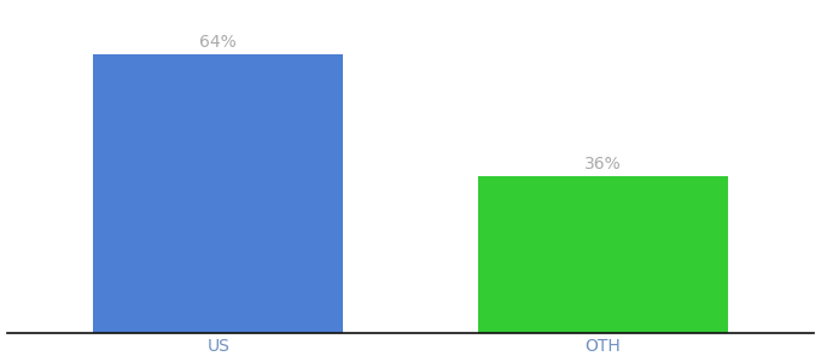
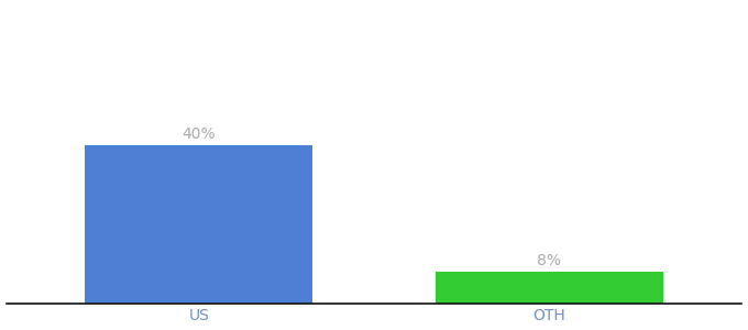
US: 64% -> 40%
OTH: 36% -> 8%
